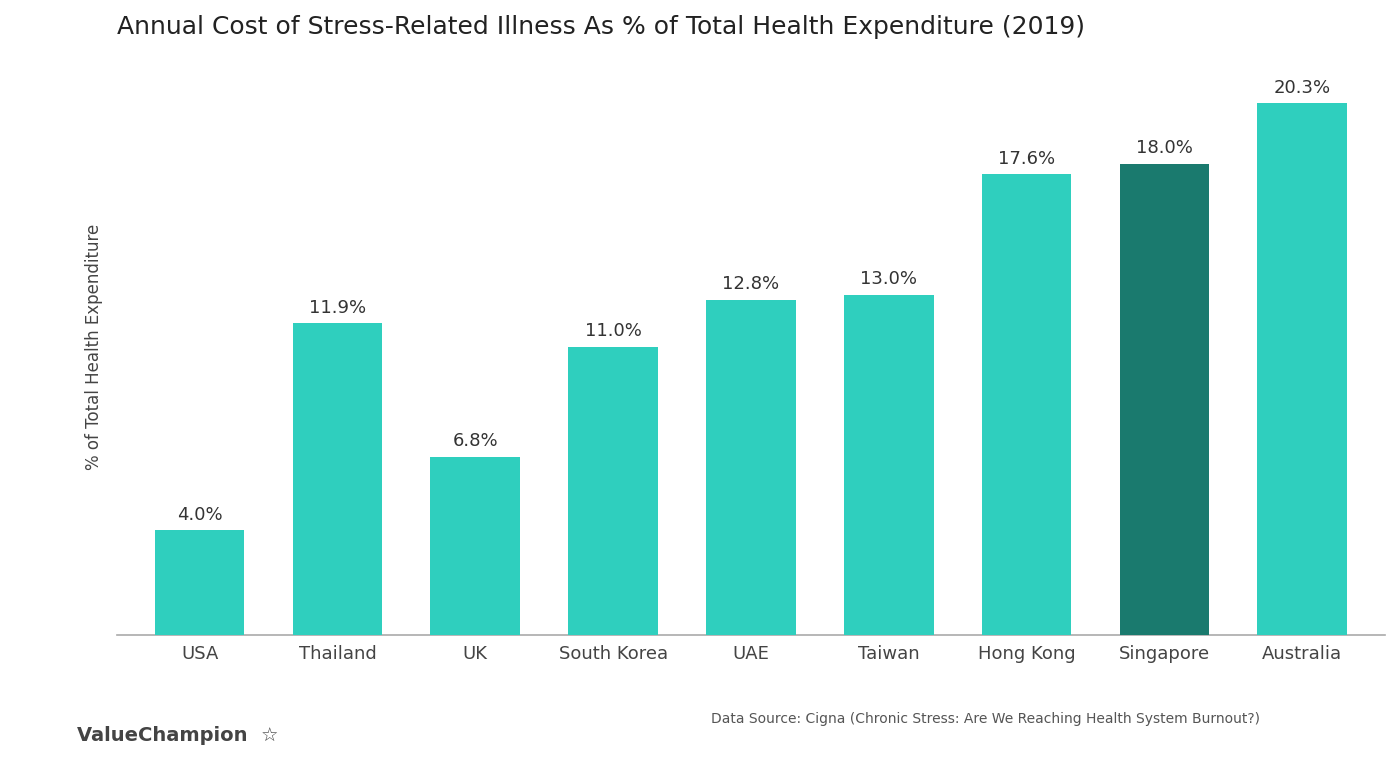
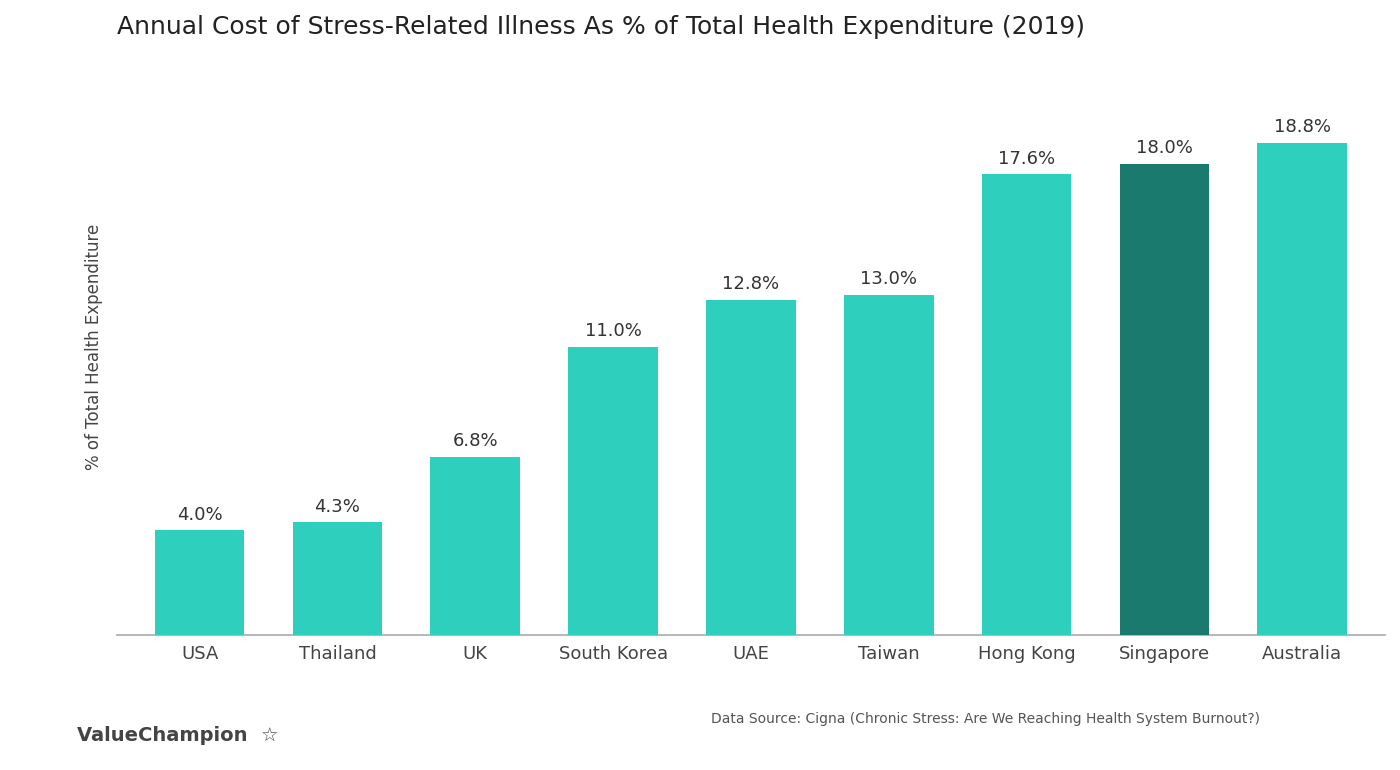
Thailand: 11.9% -> 4.3%
Australia: 20.3% -> 18.8%
